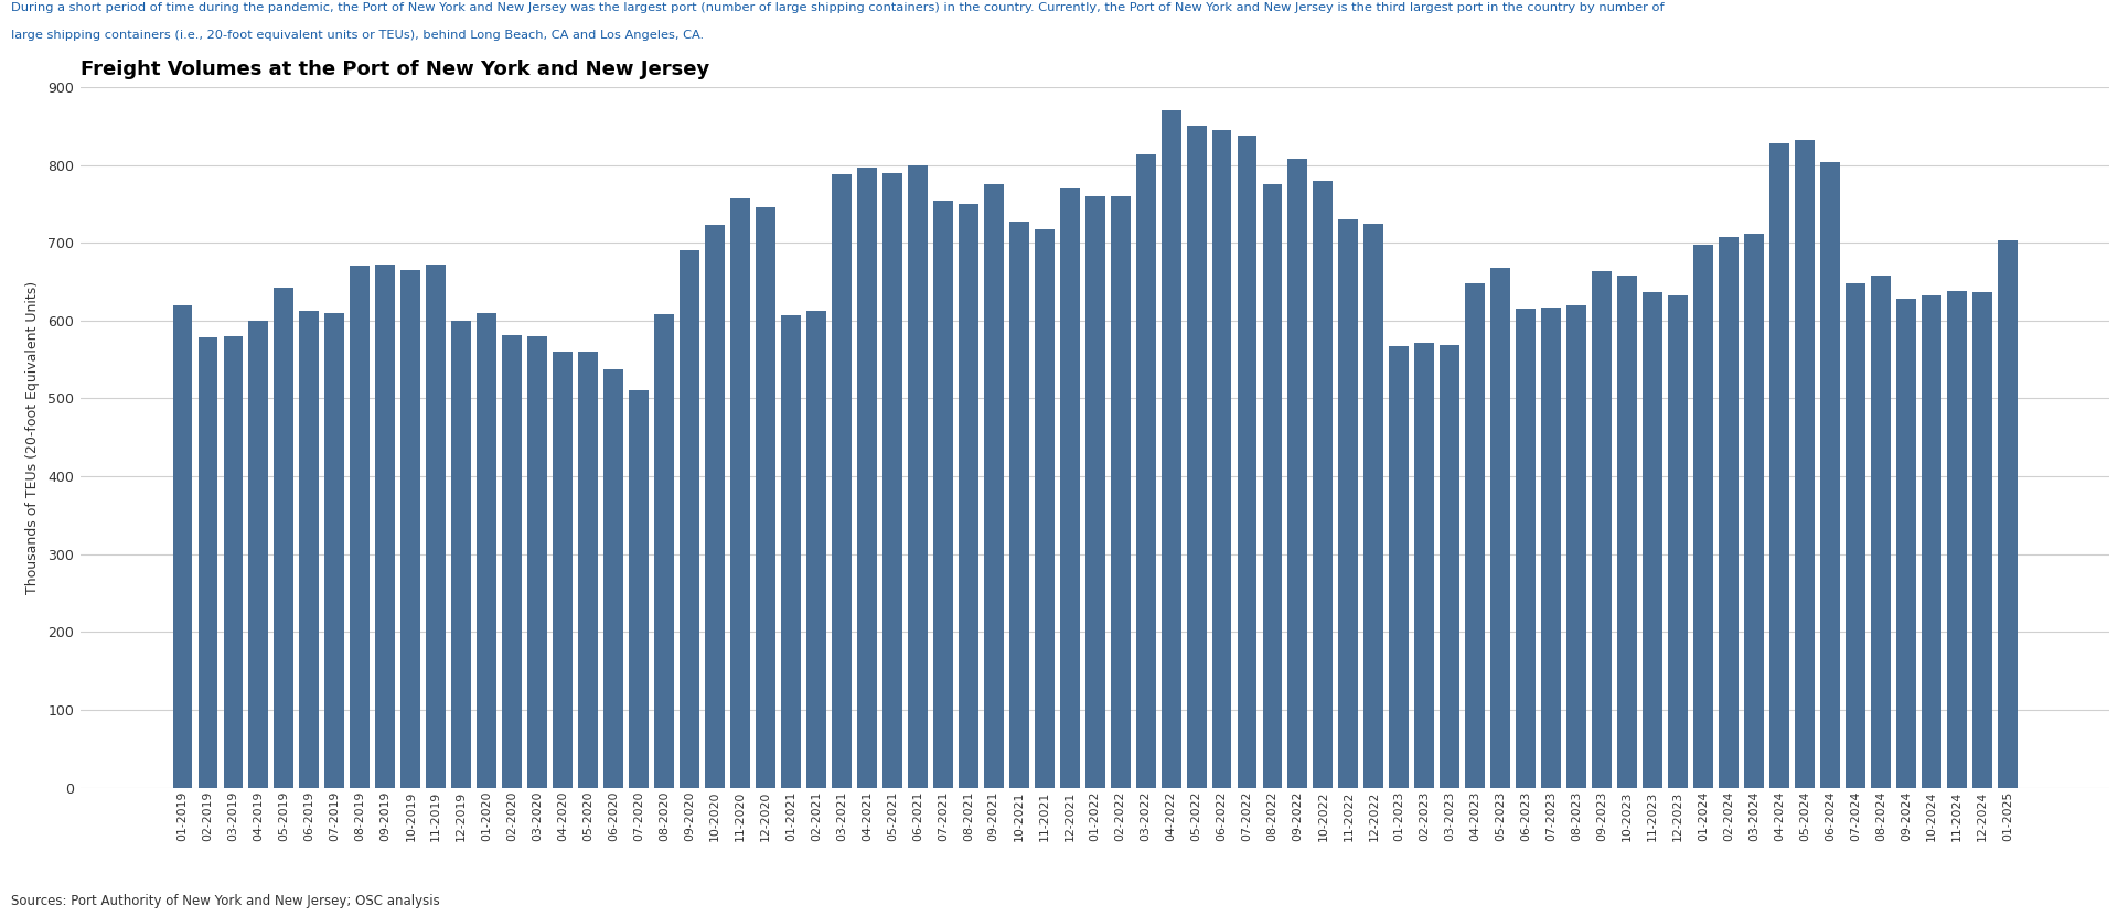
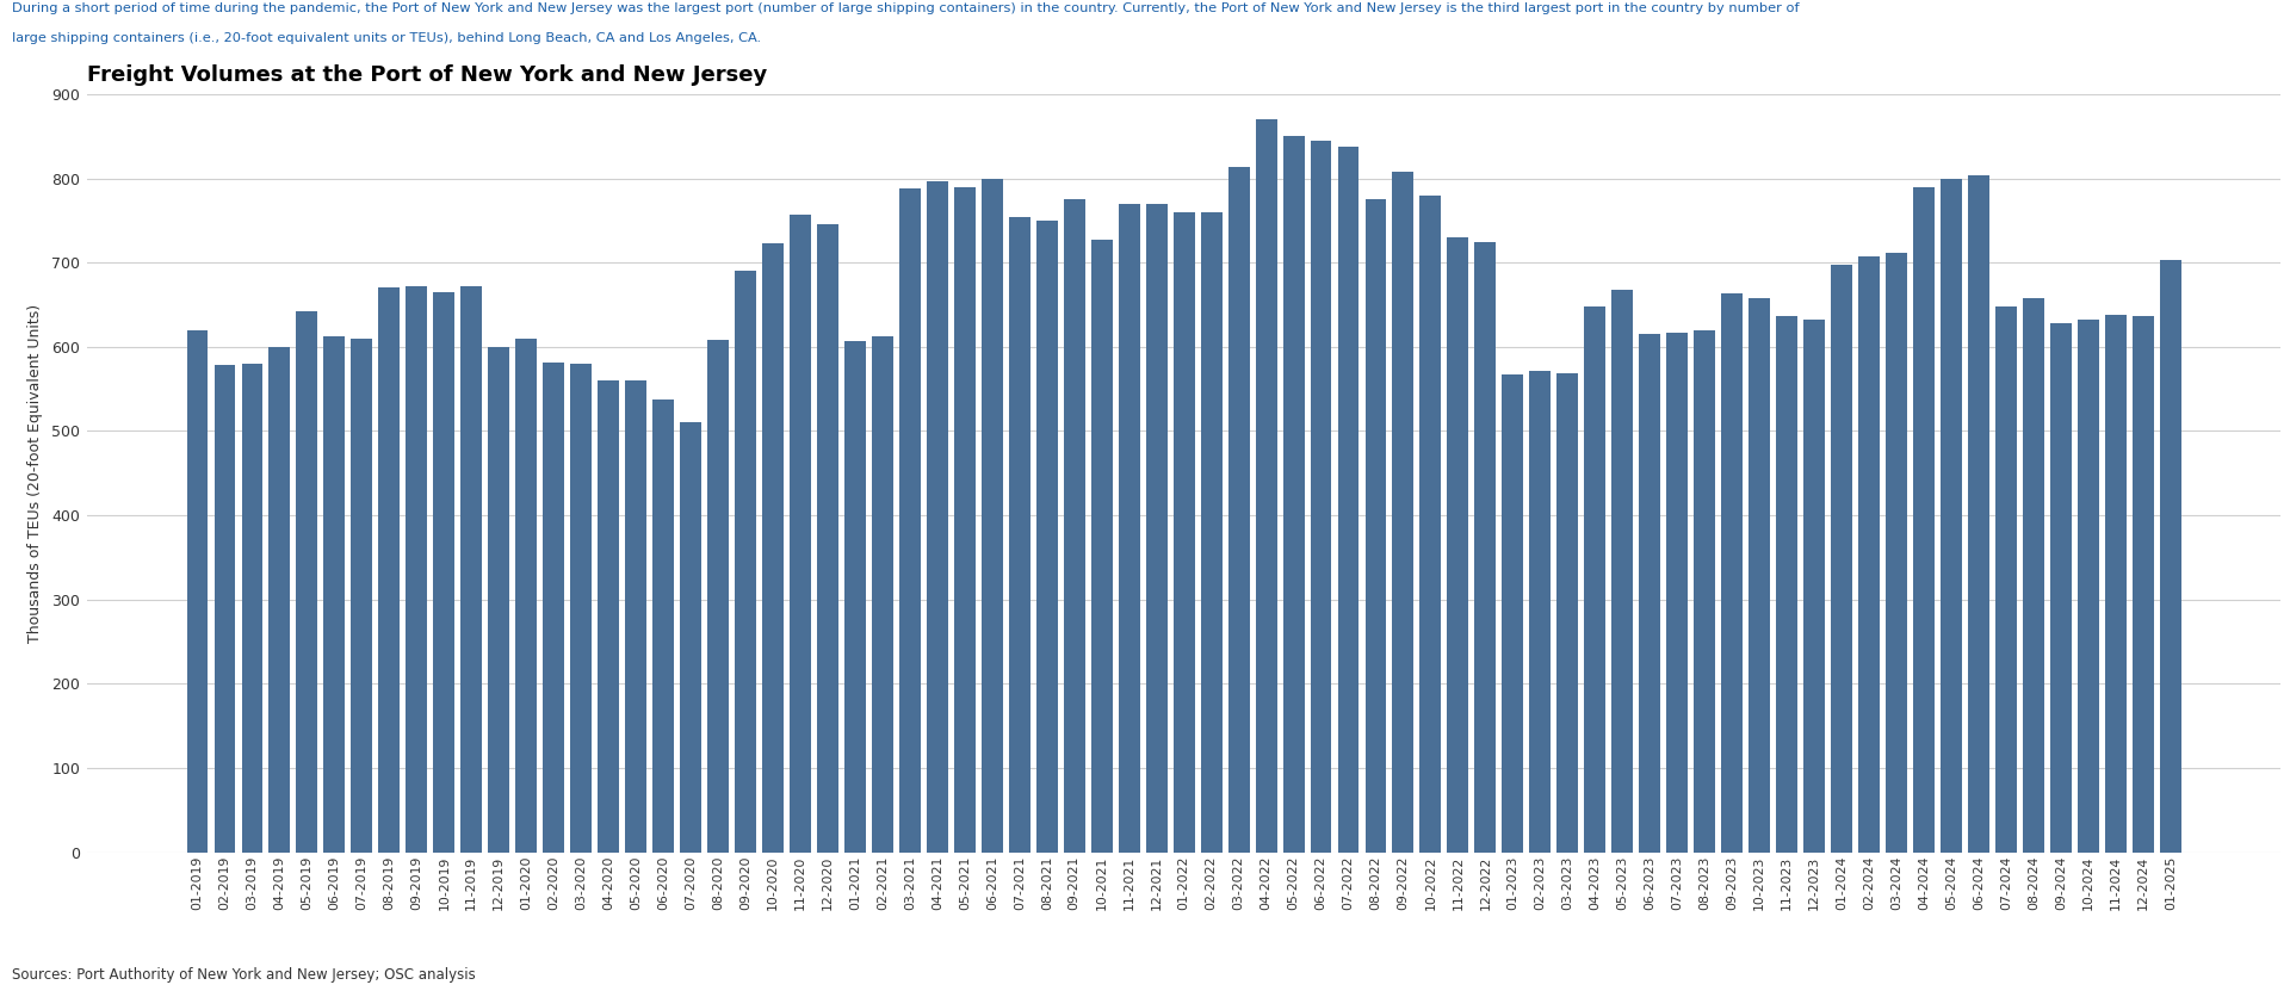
11-2021: 718 -> 769
04-2024: 828 -> 789
05-2024: 832 -> 800
